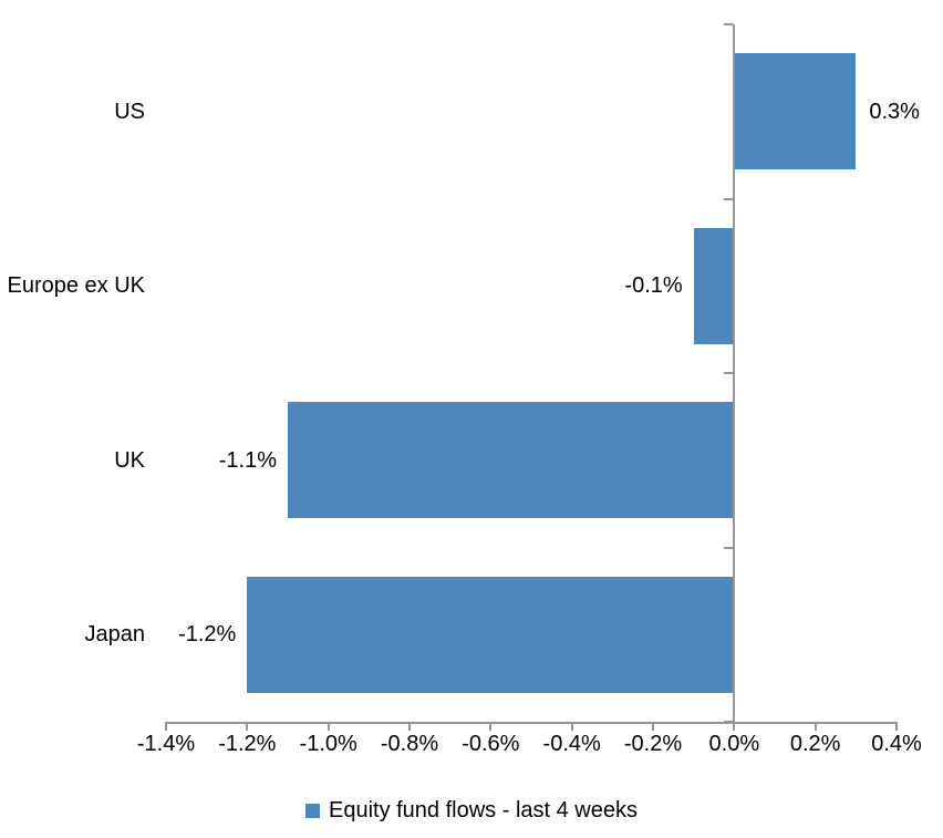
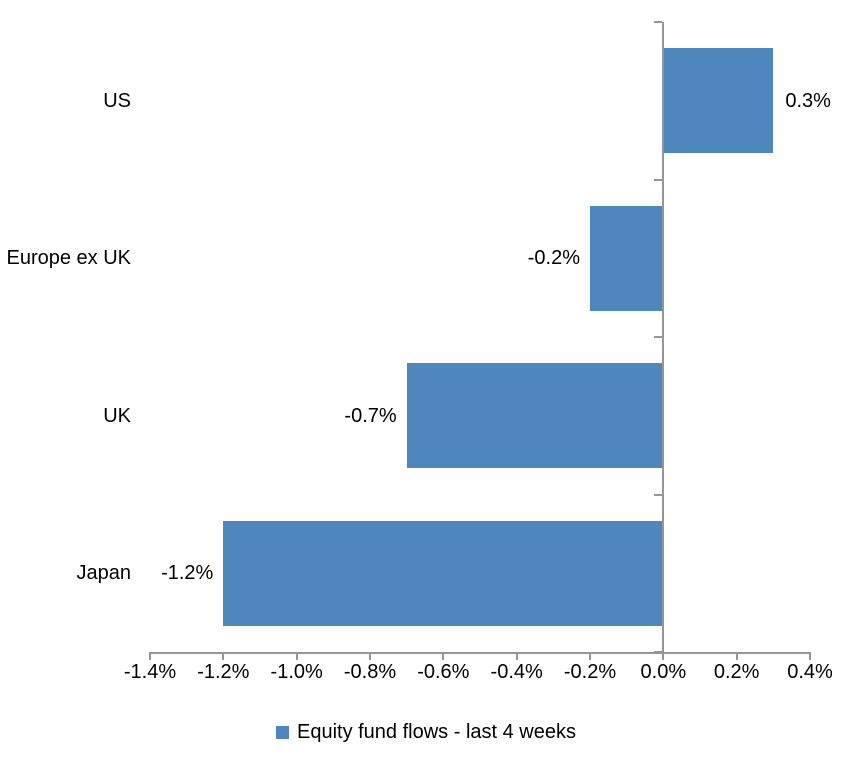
Europe ex UK: -0.1% -> -0.2%
UK: -1.1% -> -0.7%
